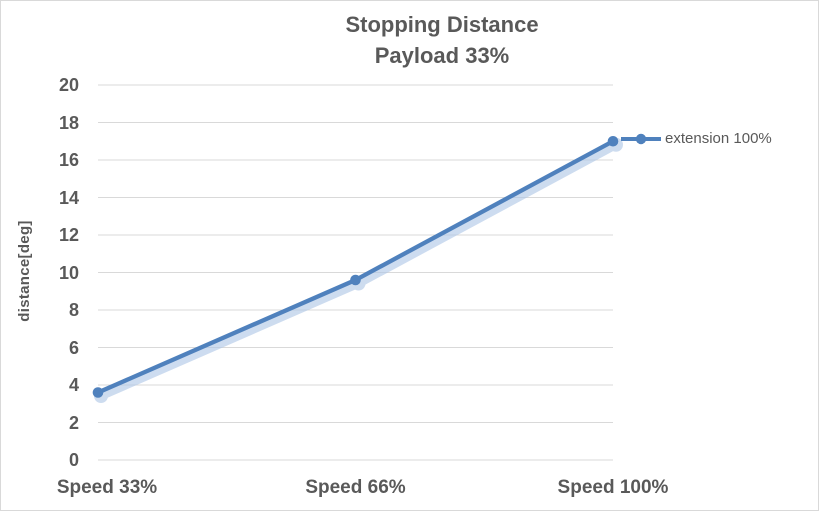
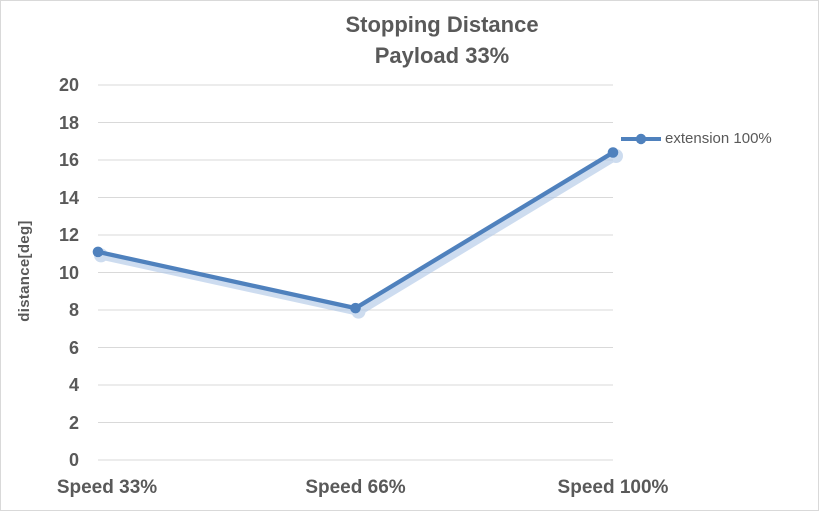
Speed 33%: 3.6 -> 11.1
Speed 66%: 9.6 -> 8.1
Speed 100%: 17.0 -> 16.4
